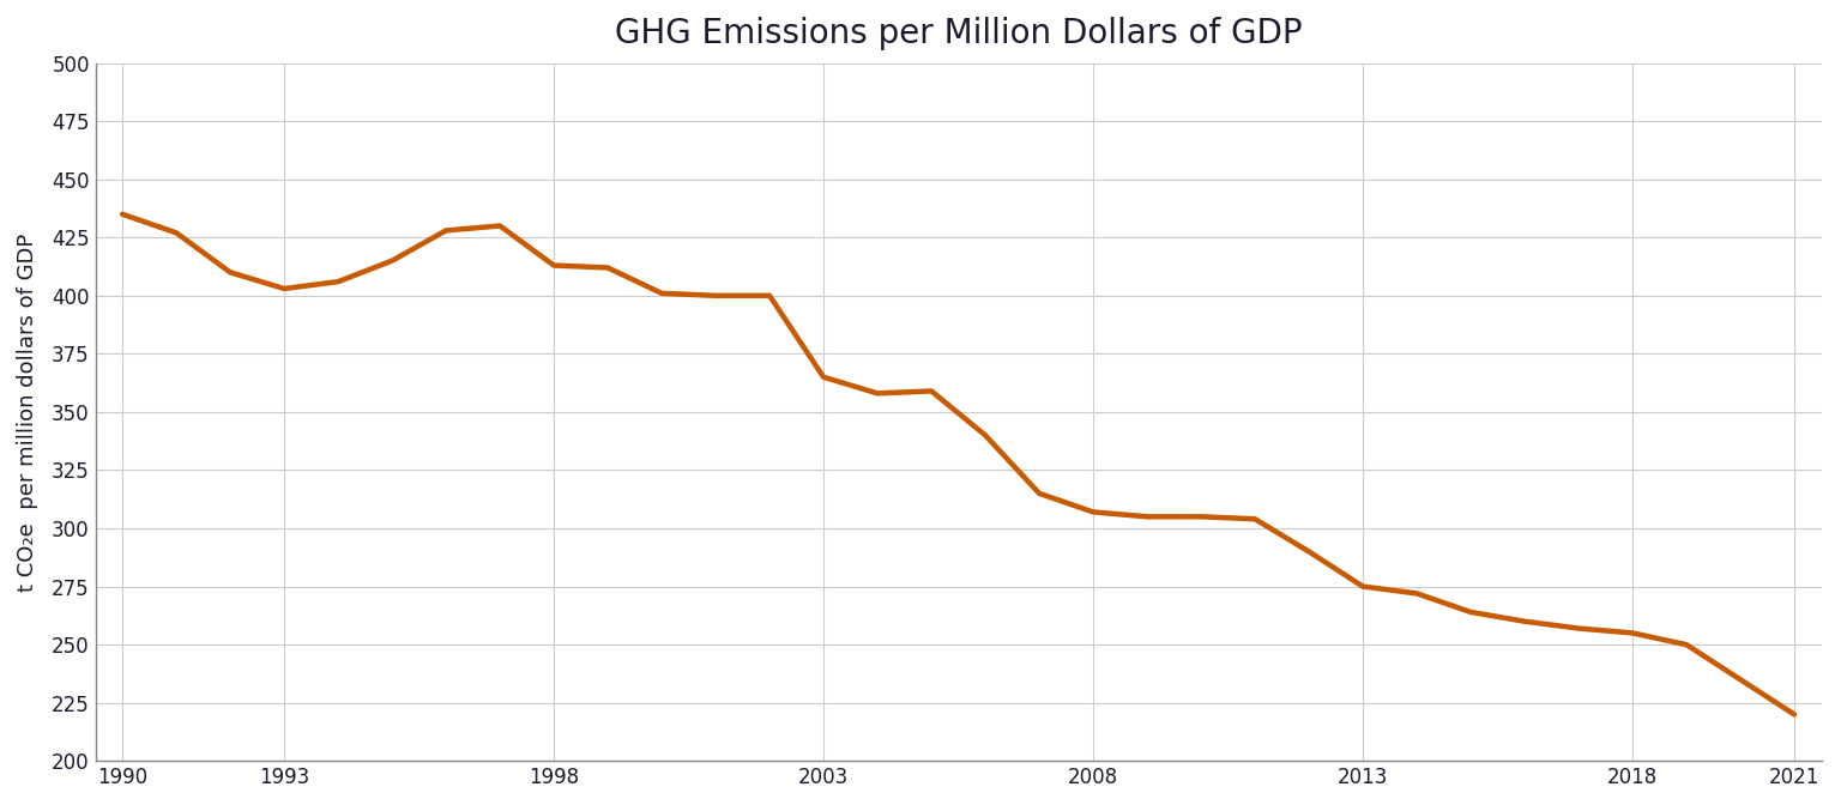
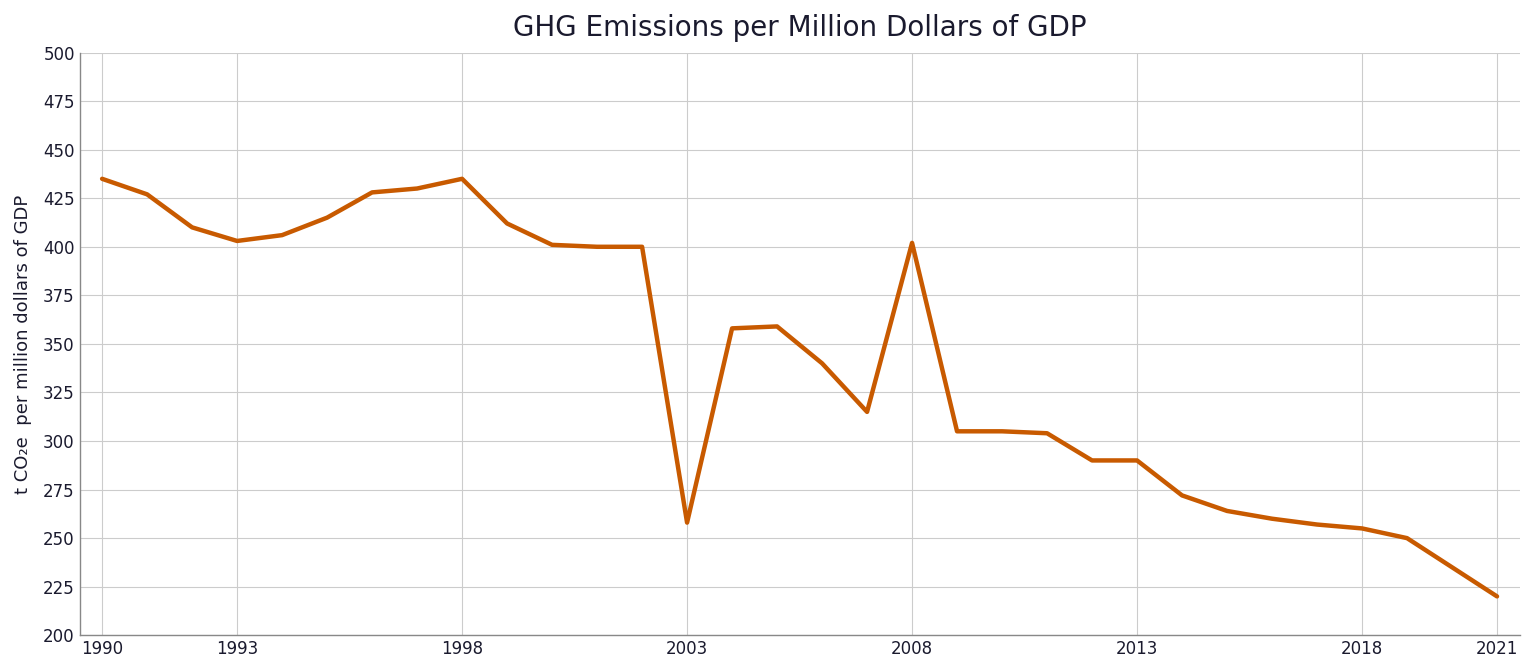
1998: 413 -> 435
2003: 365 -> 258
2008: 307 -> 402
2013: 275 -> 290
